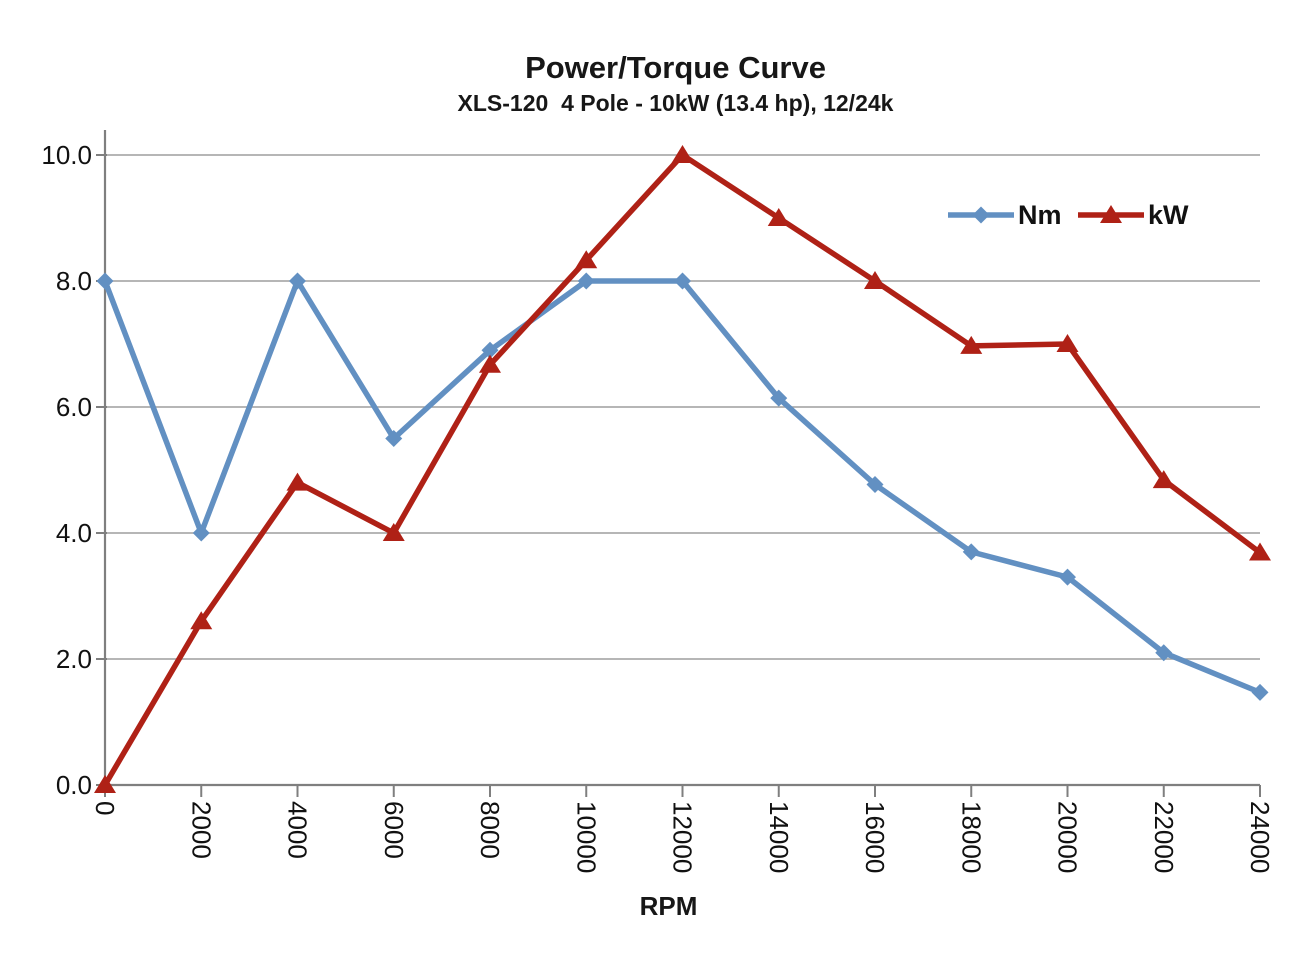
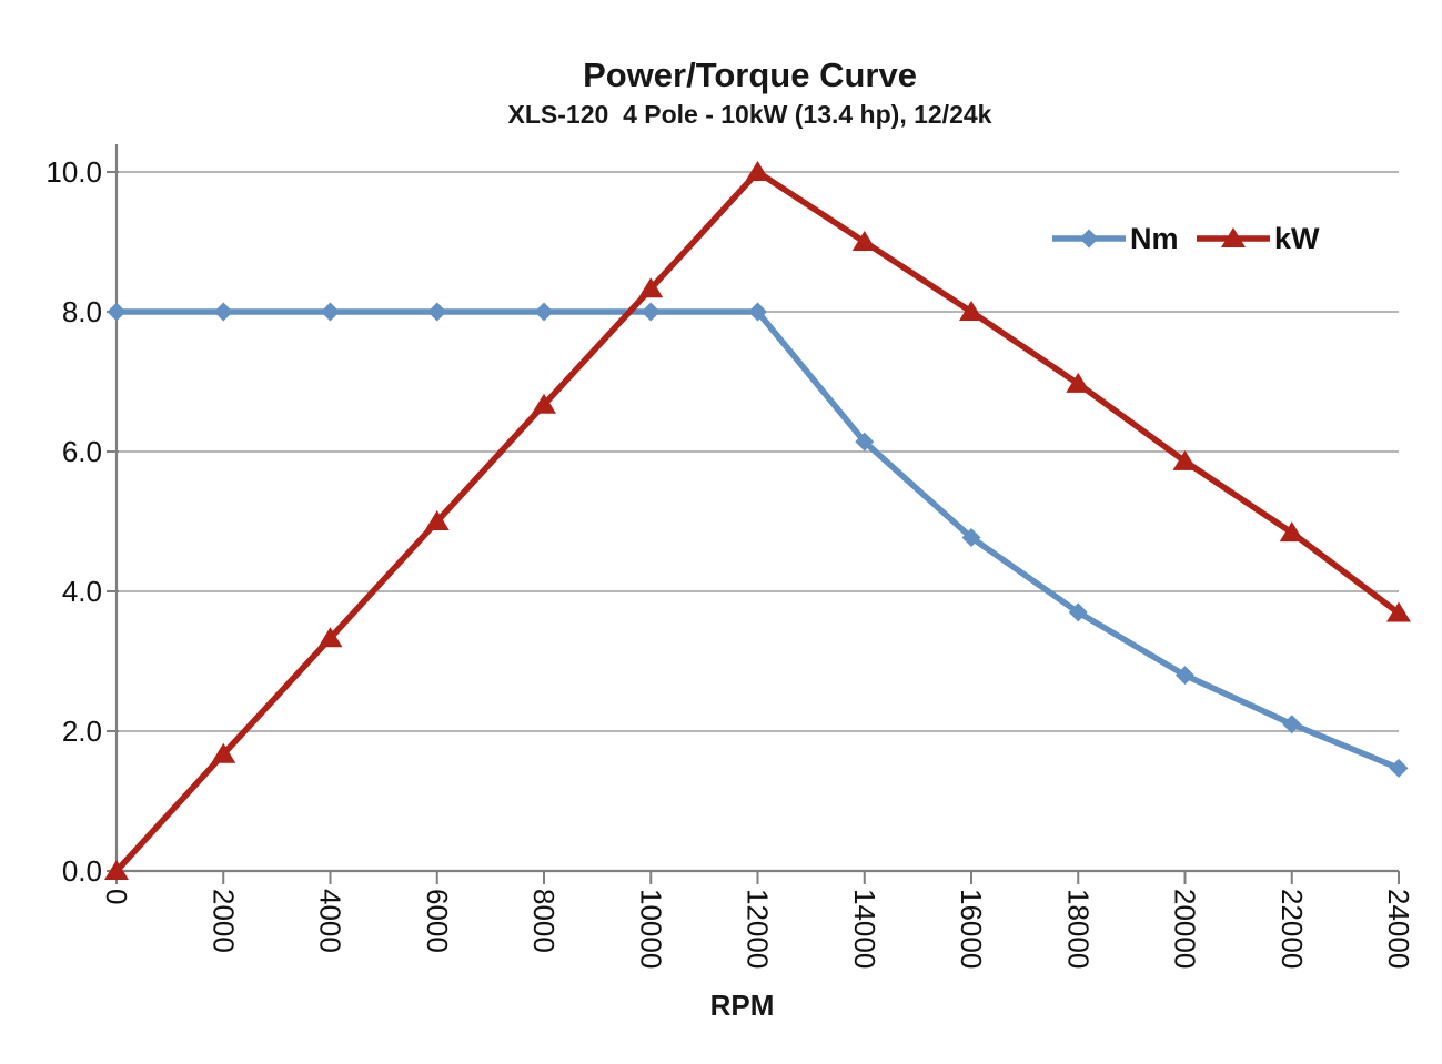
Nm/2000: 4.0 -> 8.0
kW/2000: 2.6 -> 1.7
kW/4000: 4.8 -> 3.3
Nm/6000: 5.5 -> 8.0
kW/6000: 4.0 -> 5.0
Nm/8000: 6.9 -> 8.0
Nm/20000: 3.3 -> 2.8
kW/20000: 7.0 -> 5.9
